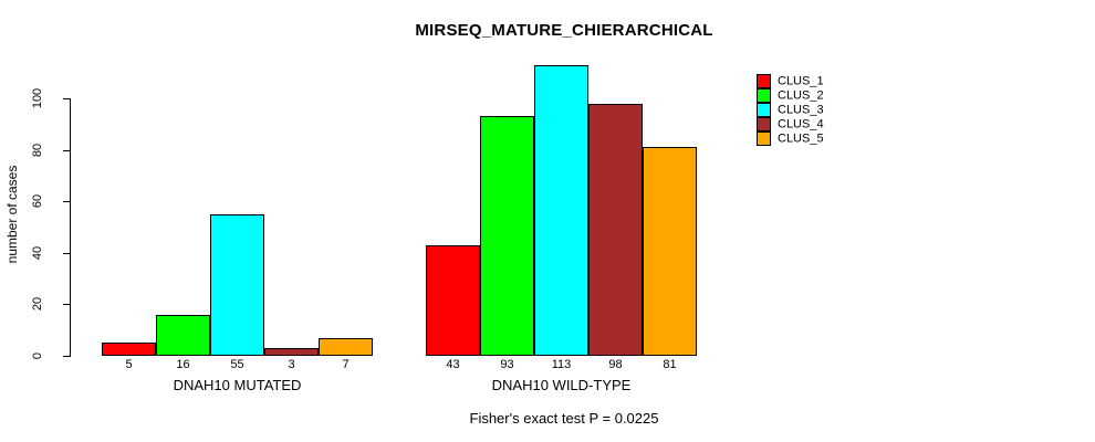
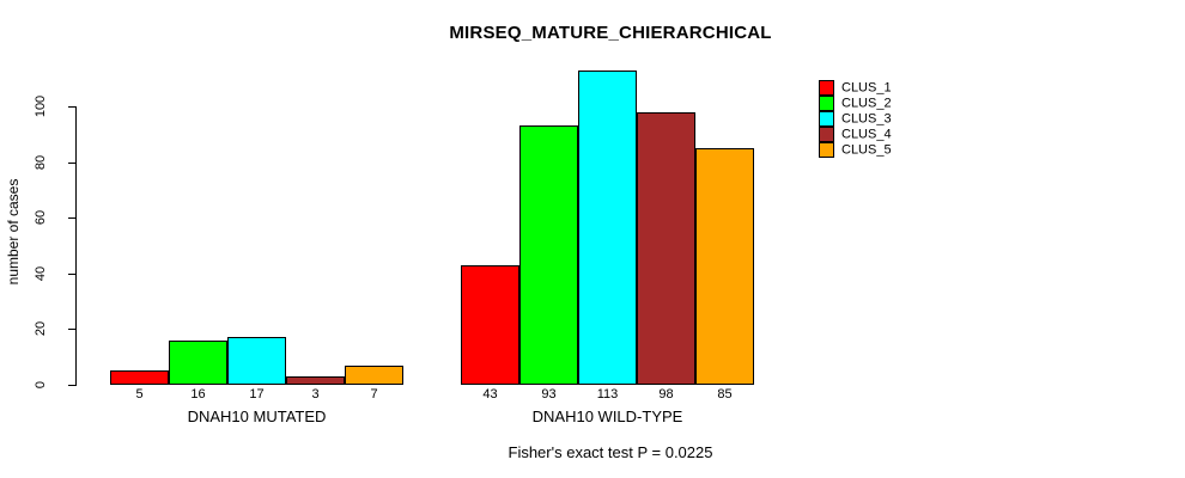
CLUS_3/DNAH10 MUTATED: 55 -> 17
CLUS_5/DNAH10 WILD-TYPE: 81 -> 85
